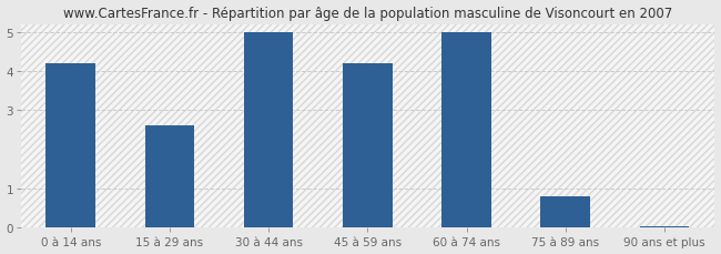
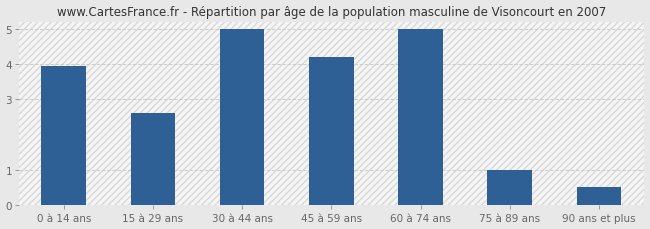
0 à 14 ans: 4.20 -> 3.95
75 à 89 ans: 0.80 -> 1.00
90 ans et plus: 0.04 -> 0.50
